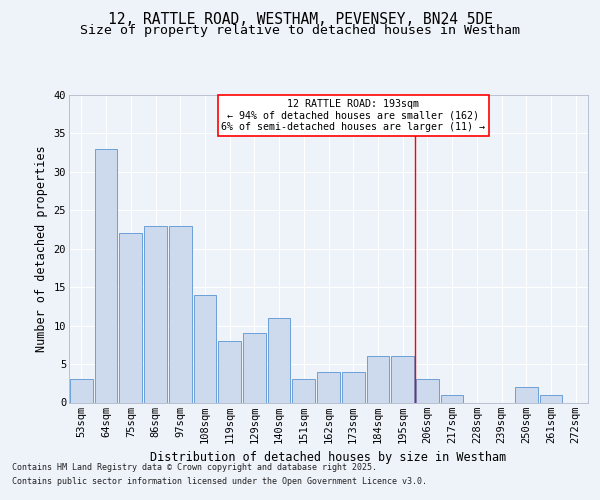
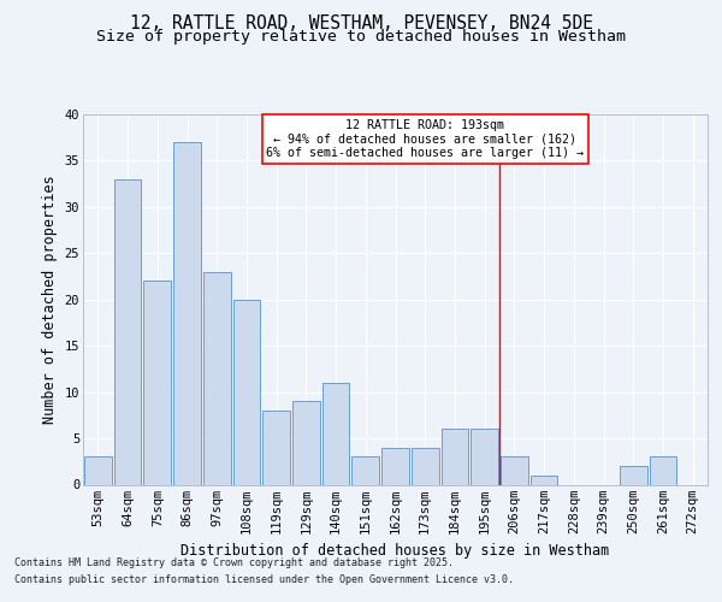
86sqm: 23 -> 37
108sqm: 14 -> 20
261sqm: 1 -> 3
